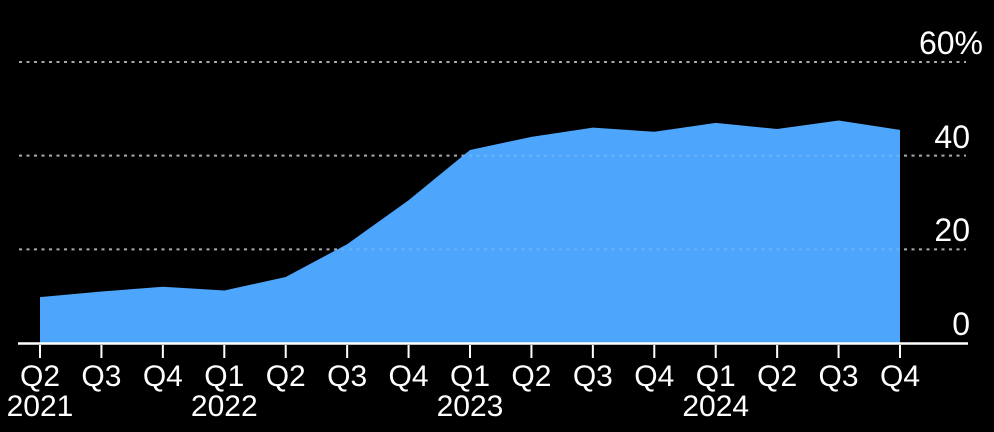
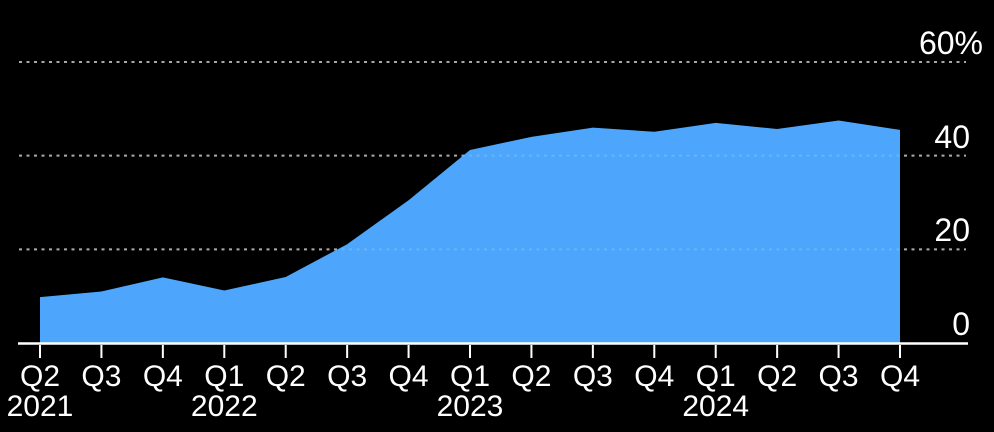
Q4 2021: 12 -> 14
